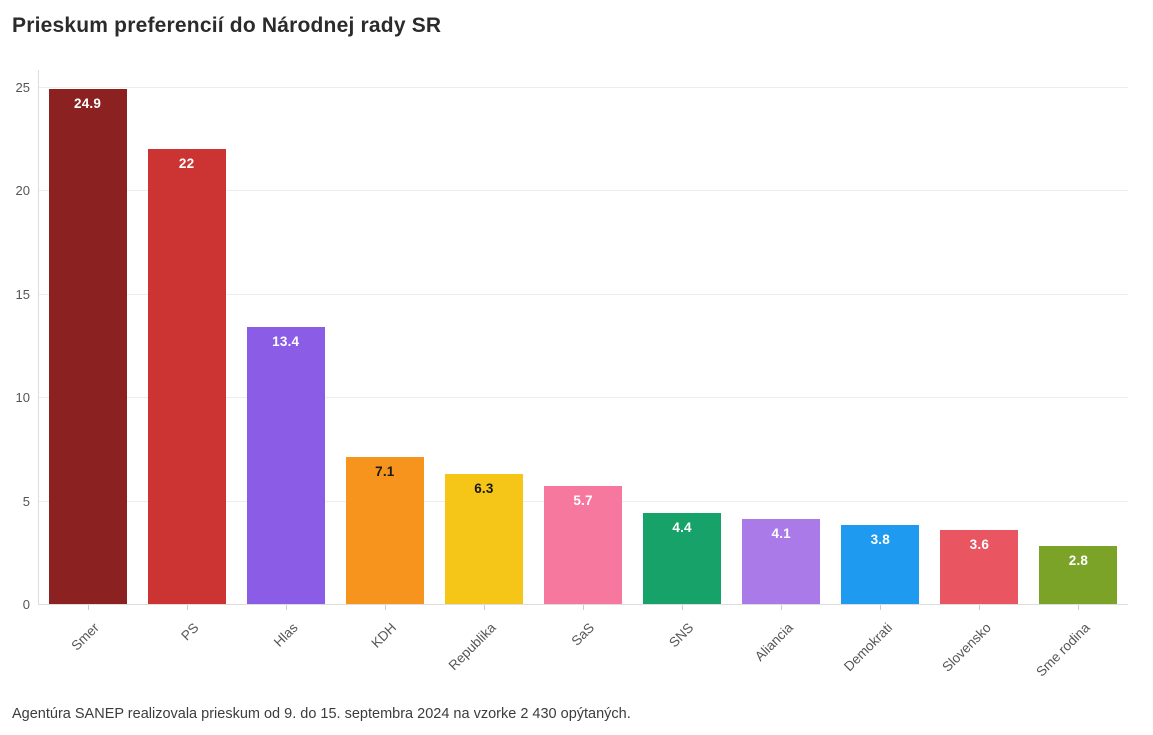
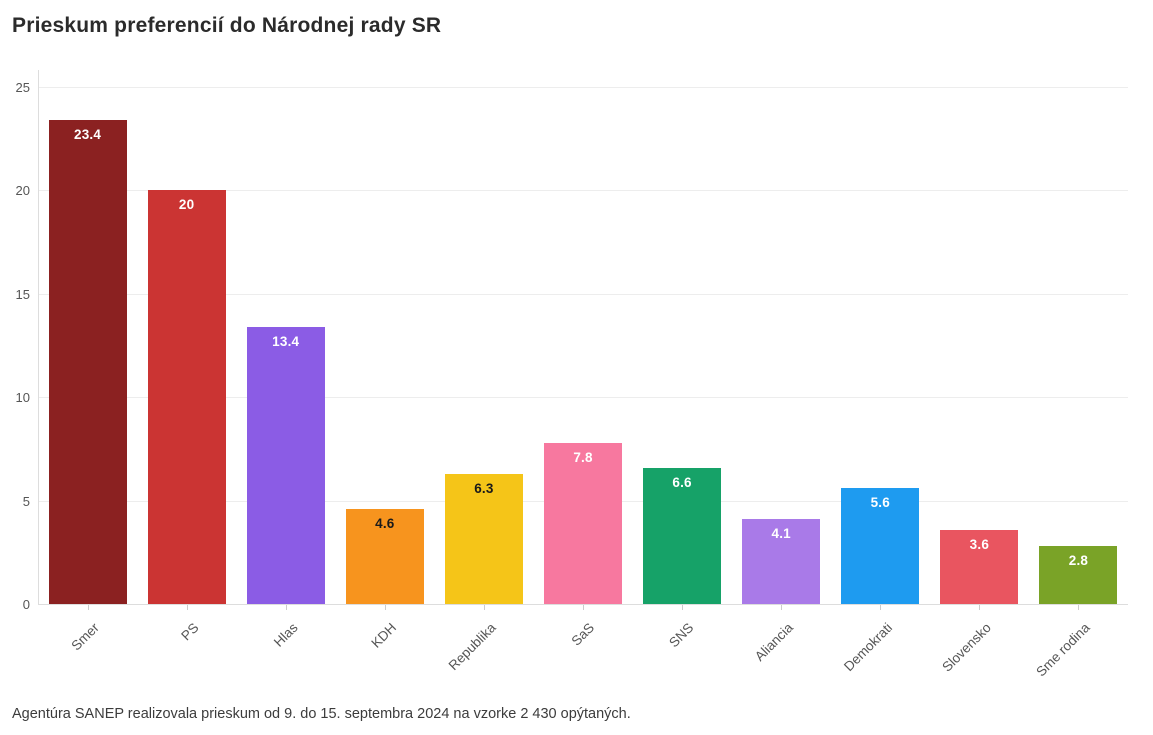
Smer: 24.9 -> 23.4
PS: 22 -> 20
KDH: 7.1 -> 4.6
SaS: 5.7 -> 7.8
SNS: 4.4 -> 6.6
Demokrati: 3.8 -> 5.6
